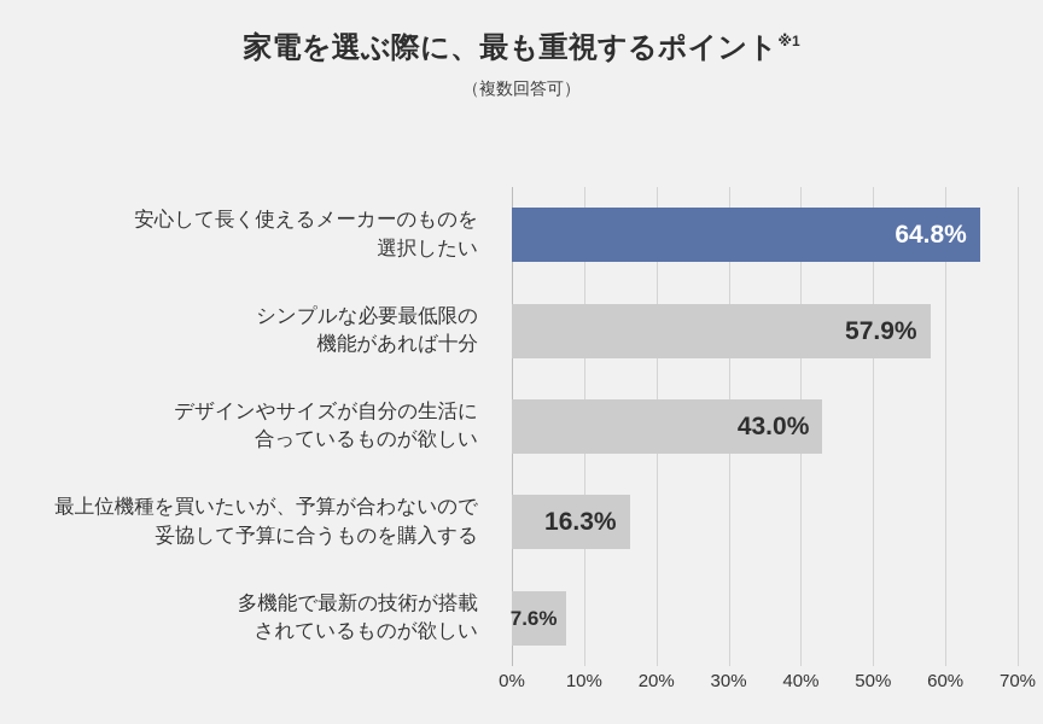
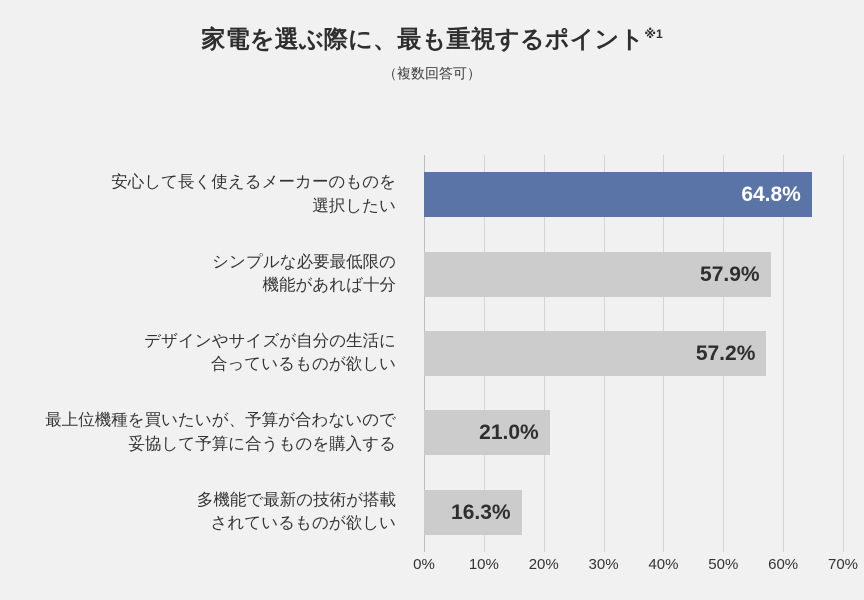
デザインやサイズが自分の生活に 合っているものが欲しい: 43.0% -> 57.2%
最上位機種を買いたいが、予算が合わないので 妥協して予算に合うものを購入する: 16.3% -> 21.0%
多機能で最新の技術が搭載 されているものが欲しい: 7.6% -> 16.3%
